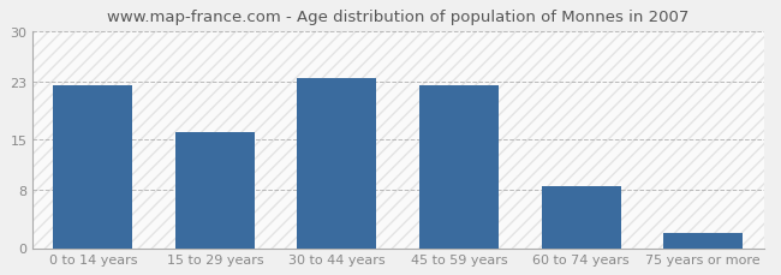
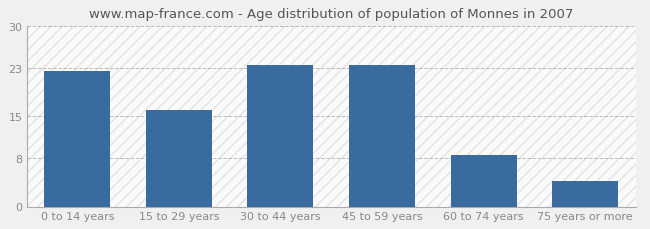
45 to 59 years: 22.5 -> 23.4
75 years or more: 2.0 -> 4.2
